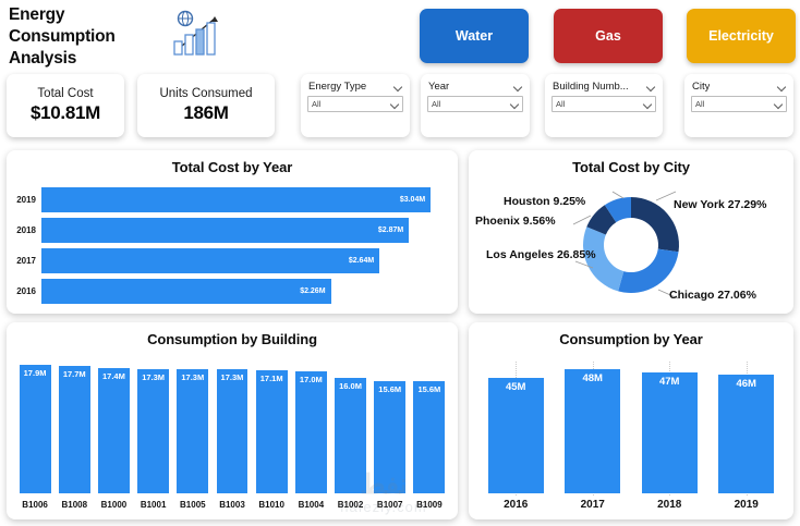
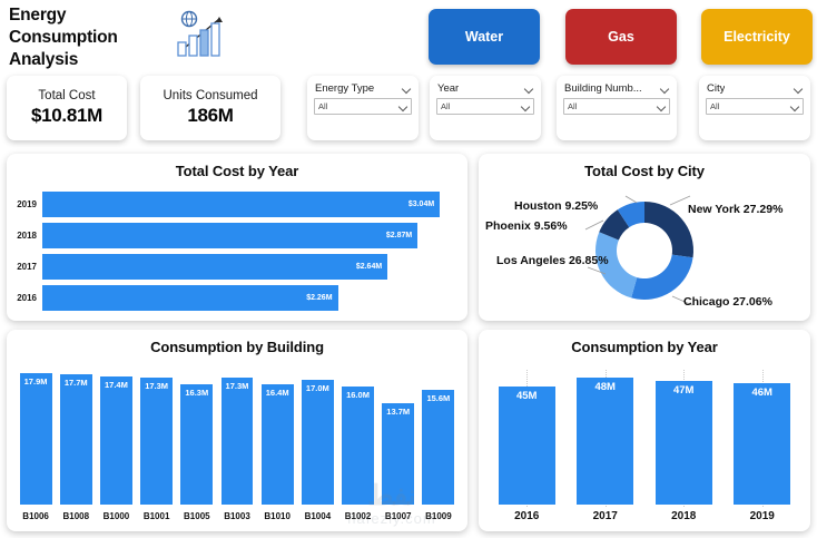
Consumption by Building/B1005: 17.3M -> 16.3M
Consumption by Building/B1010: 17.1M -> 16.4M
Consumption by Building/B1007: 15.6M -> 13.7M
